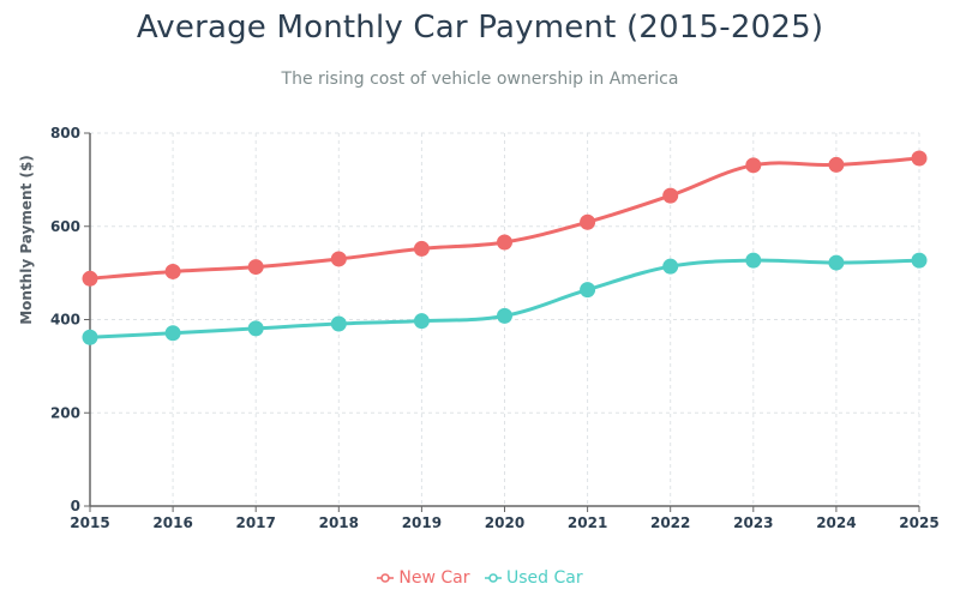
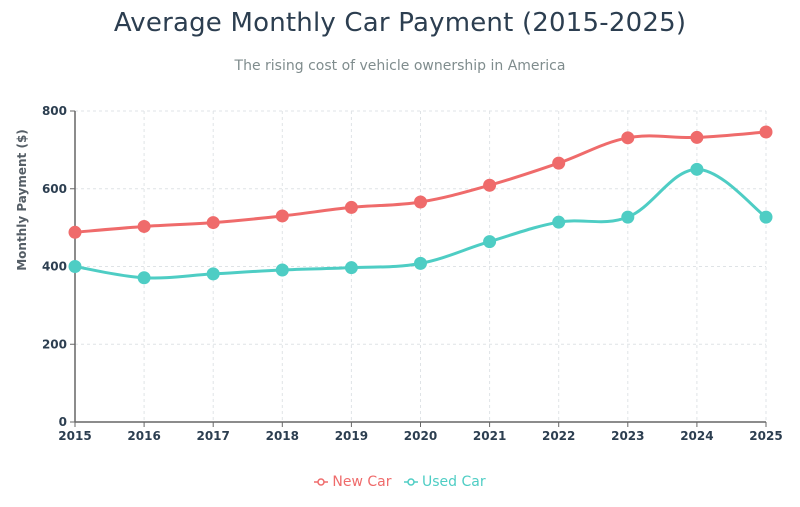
Used Car/2015: 360 -> 400
Used Car/2024: 520 -> 650
